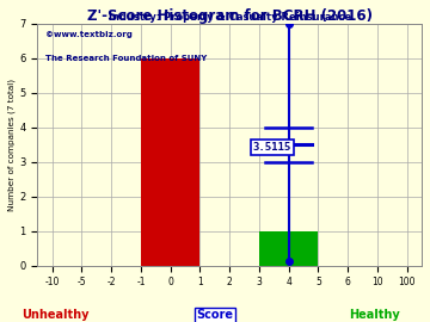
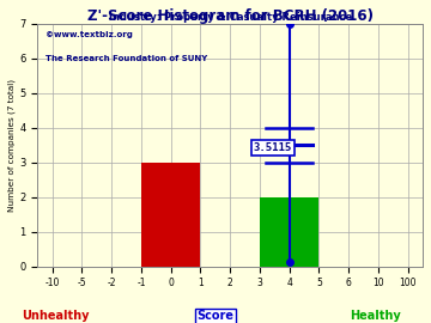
0: 6 -> 3
4: 1 -> 2
